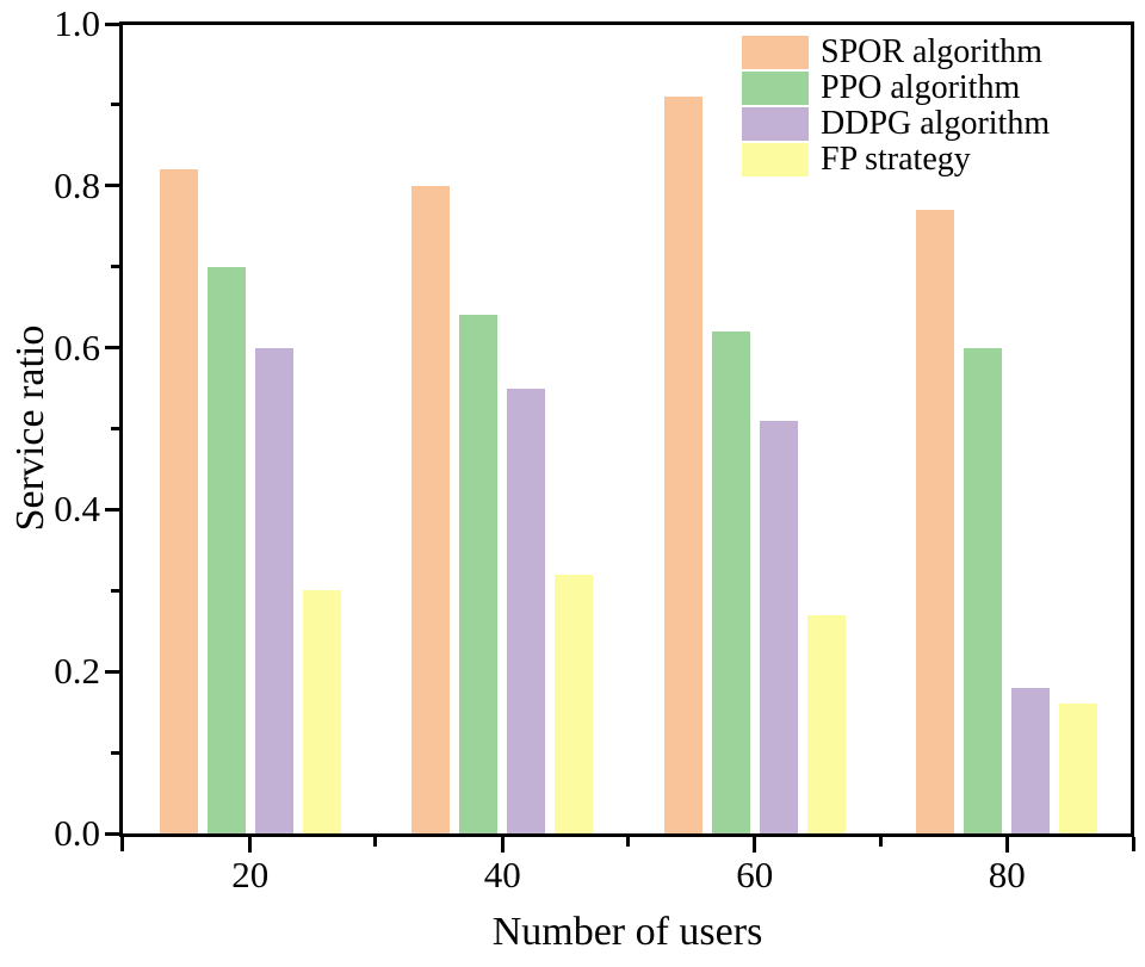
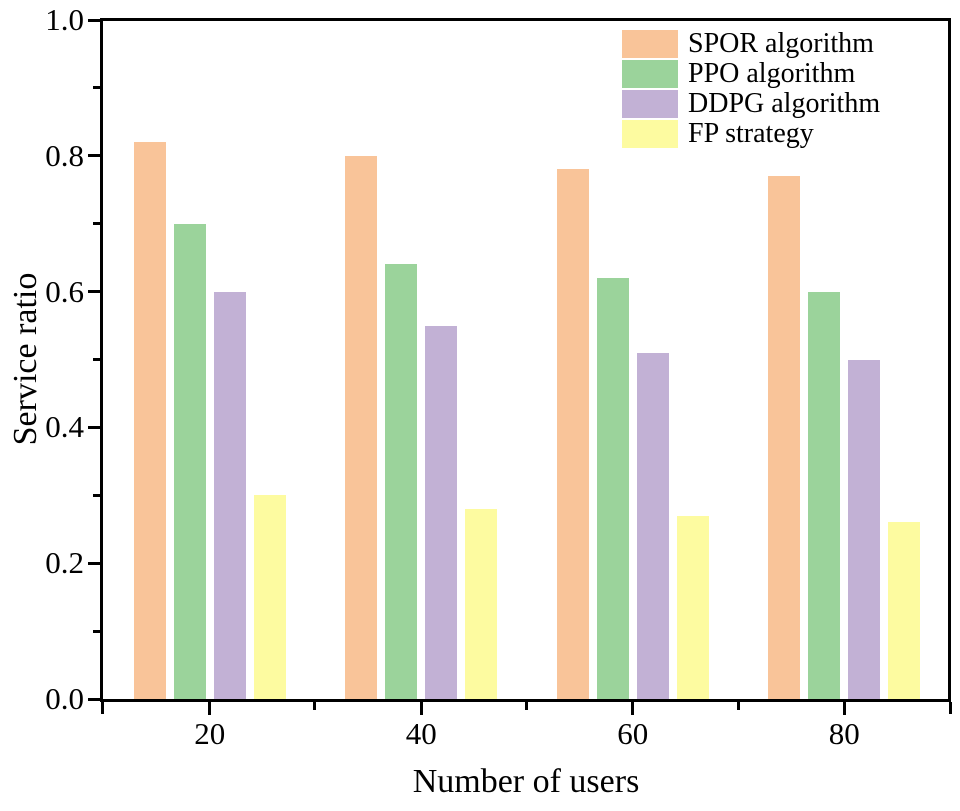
FP strategy/40: 0.32 -> 0.28
SPOR algorithm/60: 0.91 -> 0.78
DDPG algorithm/80: 0.18 -> 0.50
FP strategy/80: 0.16 -> 0.26
